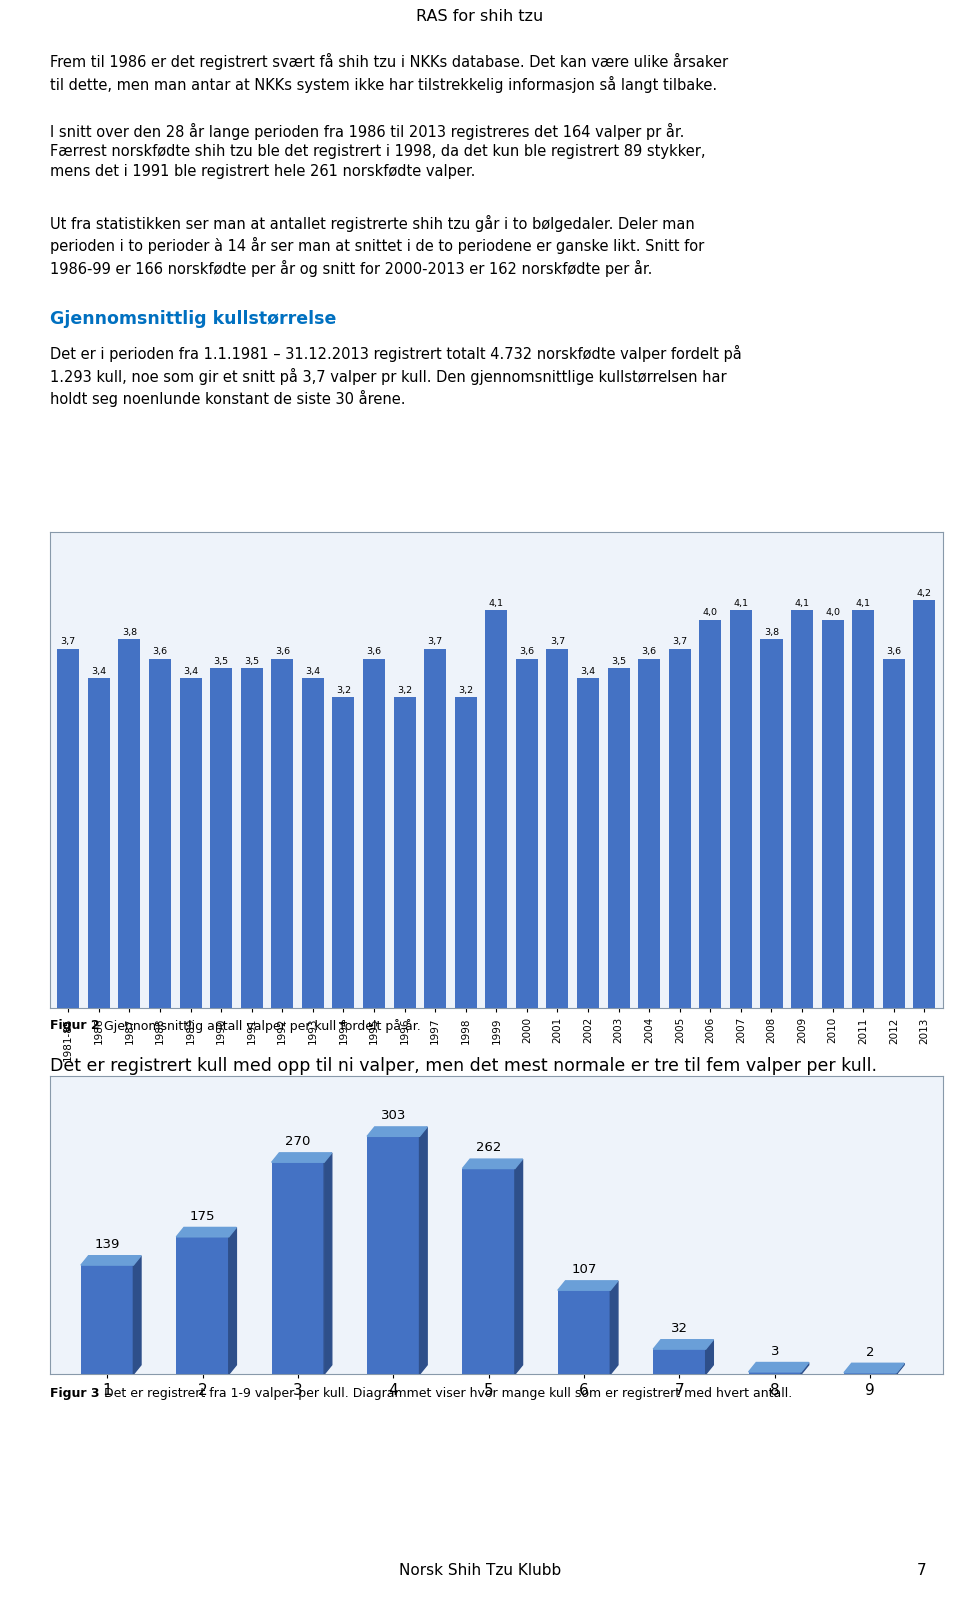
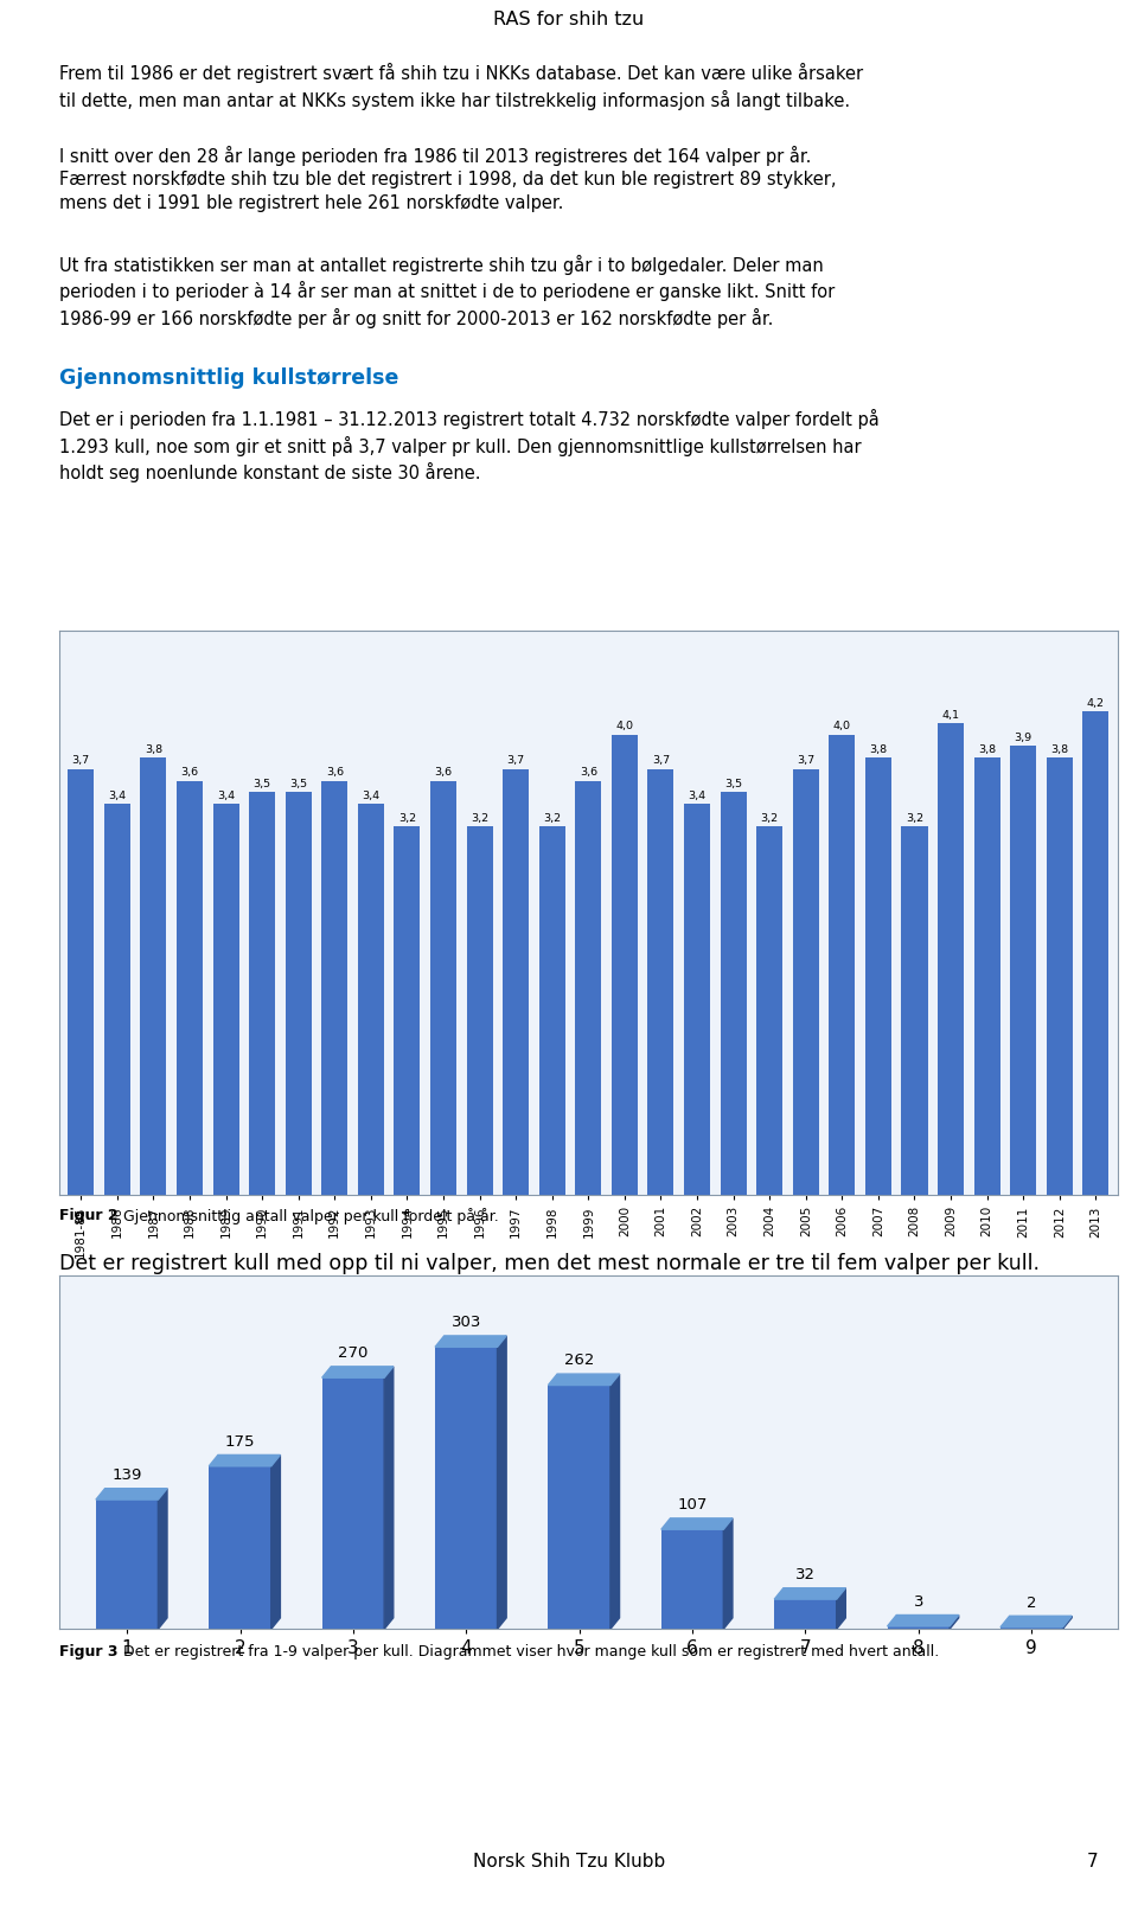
1999: 4,1 -> 3,6
2000: 3,6 -> 4,0
2004: 3,6 -> 3,2
2007: 4,1 -> 3,8
2008: 3,8 -> 3,2
2010: 4,0 -> 3,8
2011: 4,1 -> 3,9
2012: 3,6 -> 3,8
